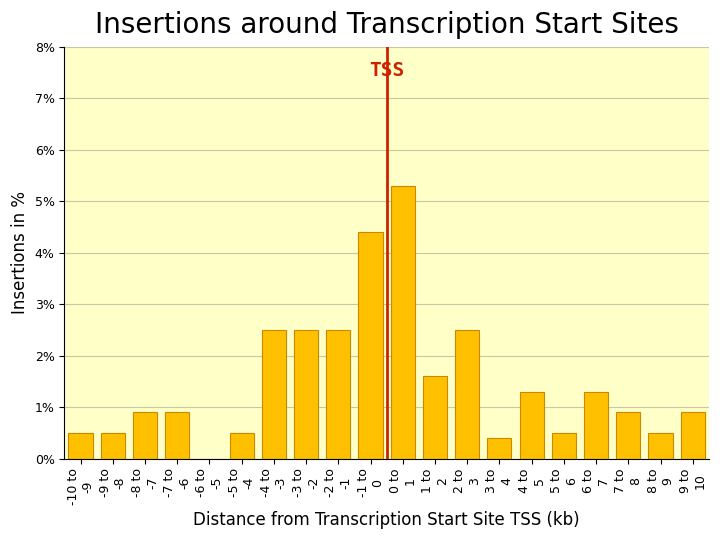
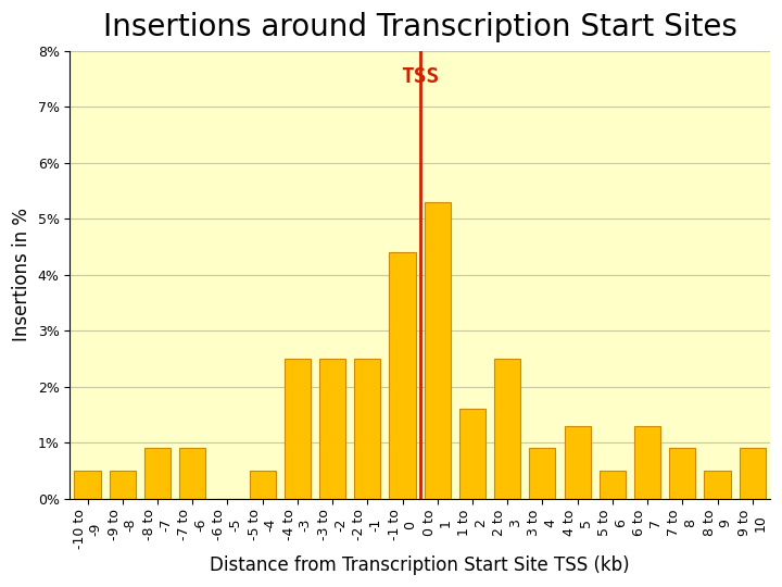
3 to 4: 0.4% -> 0.9%
